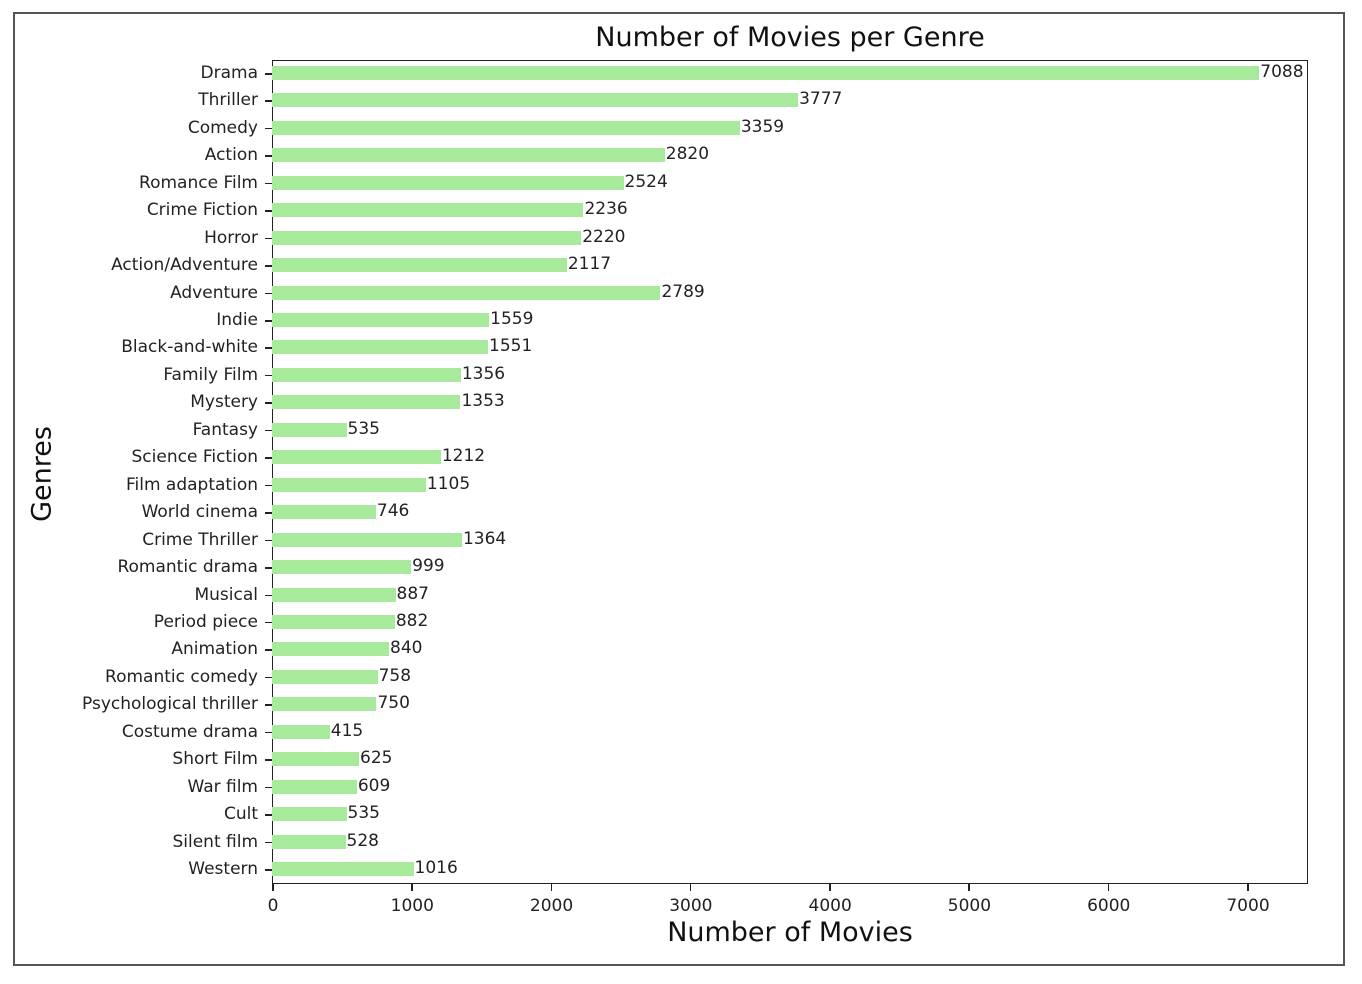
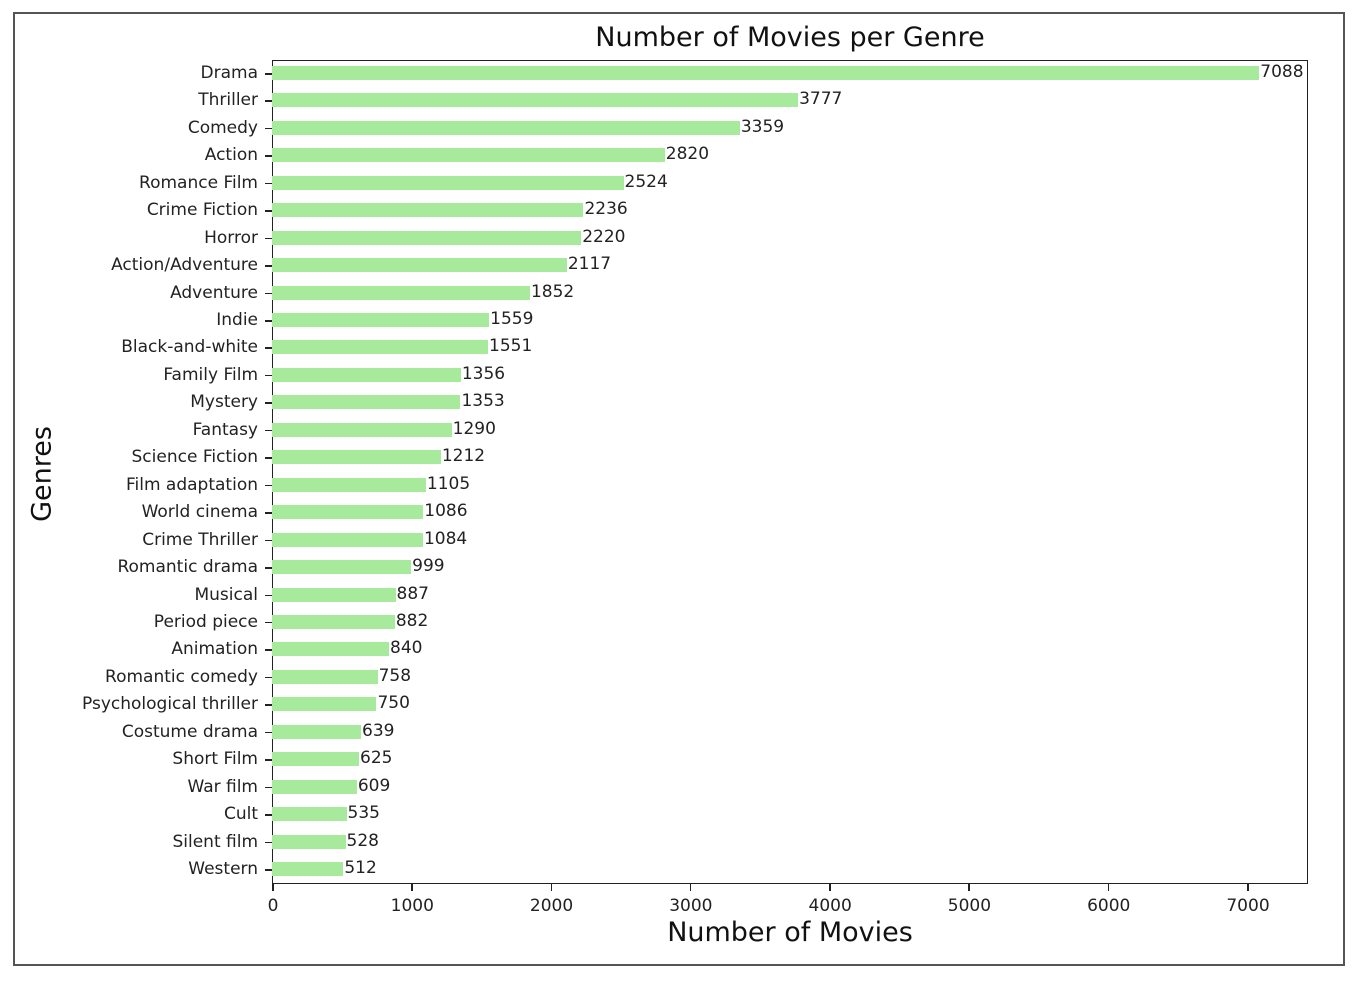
Adventure: 2789 -> 1852
Fantasy: 535 -> 1290
World cinema: 746 -> 1086
Crime Thriller: 1364 -> 1084
Costume drama: 415 -> 639
Western: 1016 -> 512
